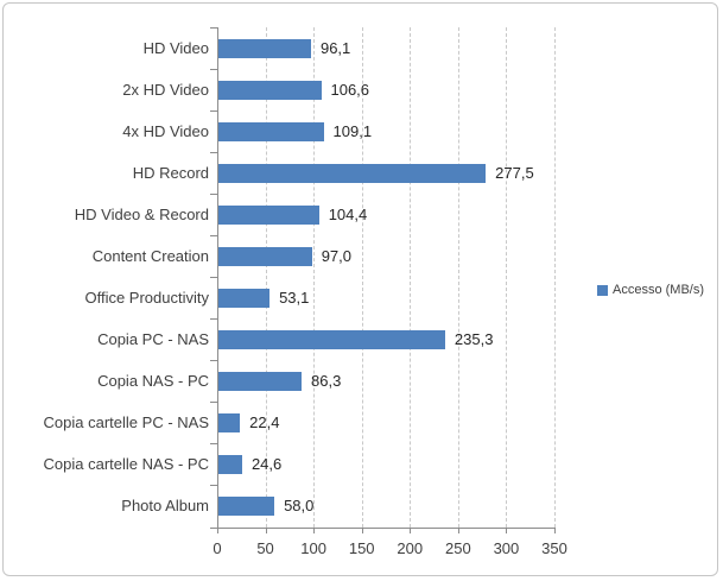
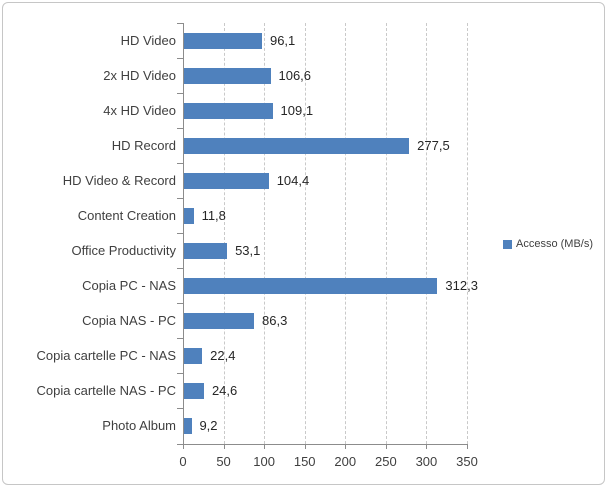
Content Creation: 97,0 -> 11,8
Copia PC - NAS: 235,3 -> 312,3
Photo Album: 58,0 -> 9,2
